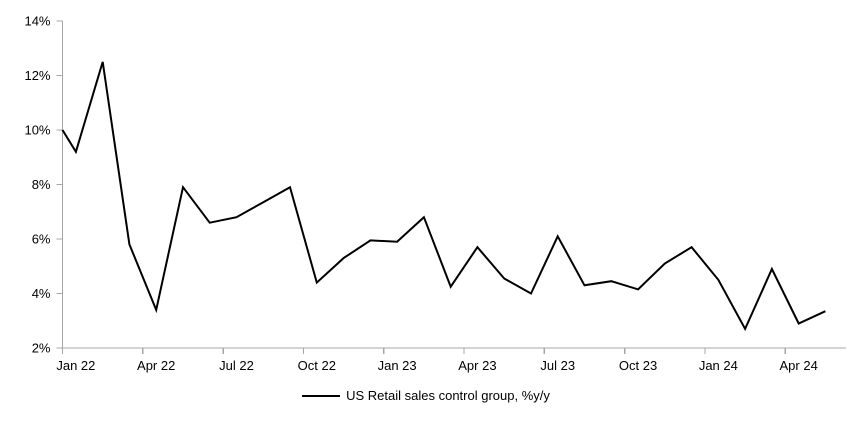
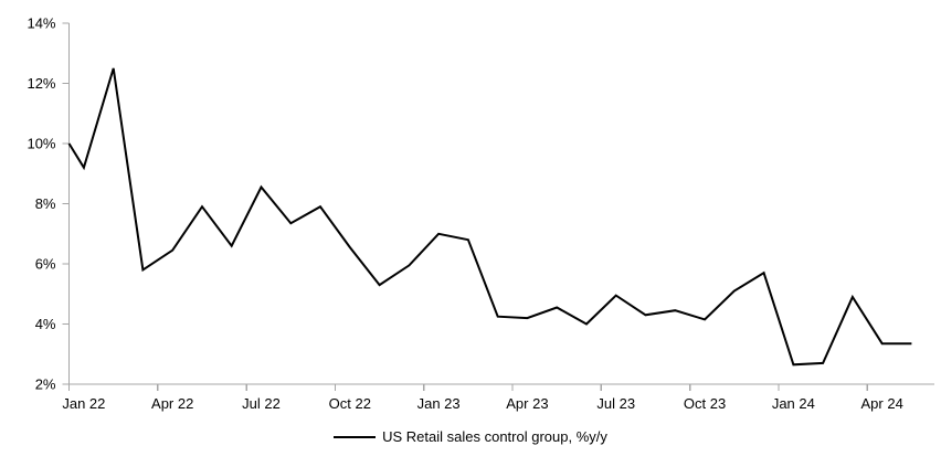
Apr 22: 3.4% -> 6.5%
Jul 22: 6.8% -> 8.6%
Oct 22: 4.4% -> 6.5%
Jan 23: 5.9% -> 7.0%
Apr 23: 5.7% -> 4.2%
Jul 23: 6.1% -> 5.0%
Jan 24: 4.5% -> 2.6%
Apr 24: 2.9% -> 3.4%
